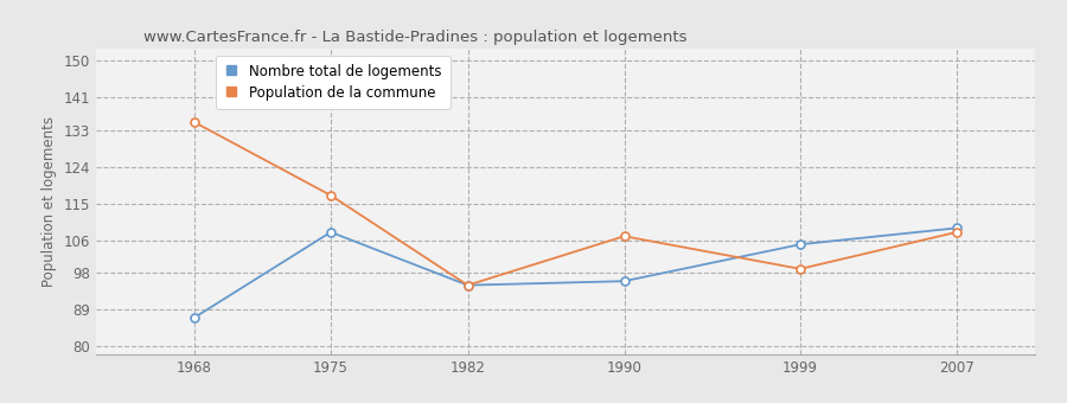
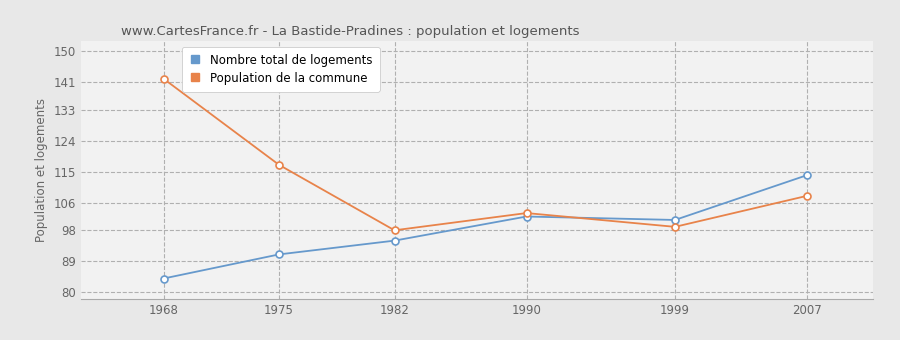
Nombre total de logements/1968: 87 -> 84
Population de la commune/1968: 135 -> 142
Nombre total de logements/1975: 108 -> 91
Population de la commune/1982: 95 -> 98
Nombre total de logements/1990: 96 -> 102
Population de la commune/1990: 107 -> 103
Nombre total de logements/1999: 105 -> 101
Nombre total de logements/2007: 109 -> 114
